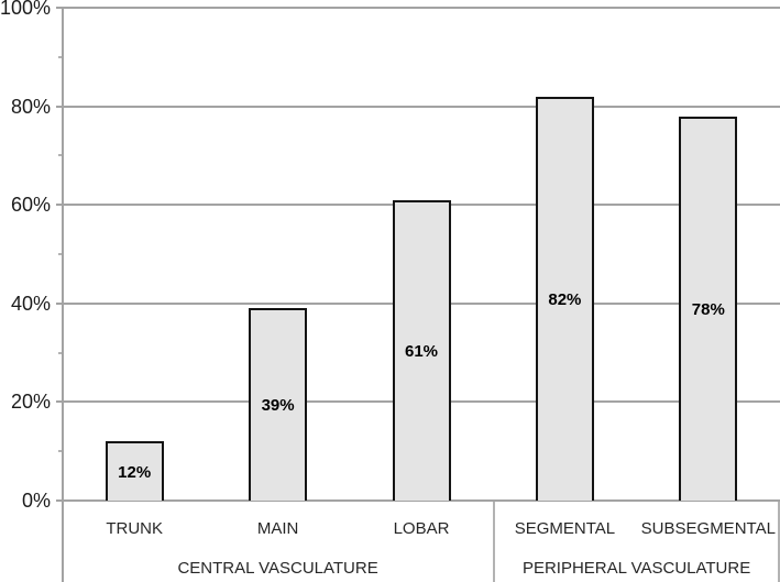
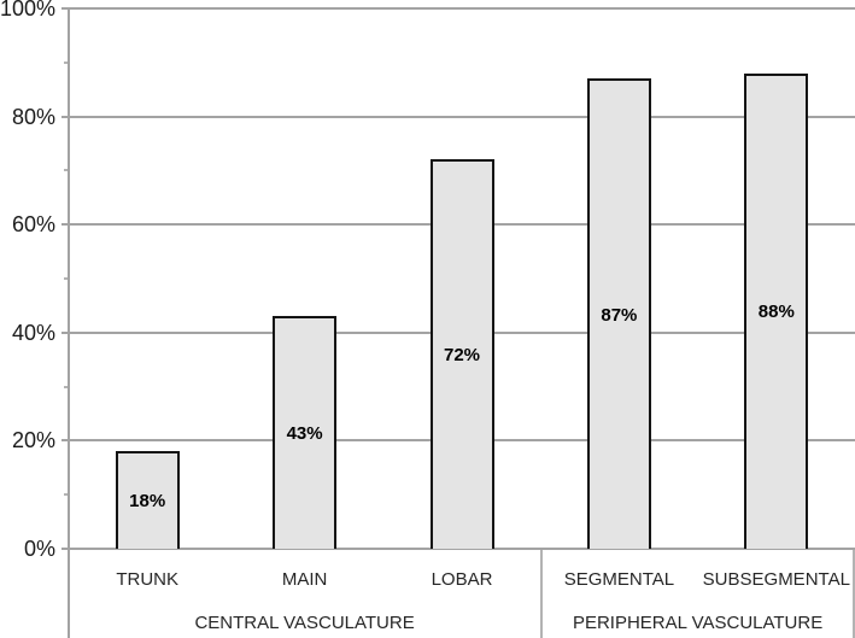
TRUNK: 12% -> 18%
MAIN: 39% -> 43%
LOBAR: 61% -> 72%
SEGMENTAL: 82% -> 87%
SUBSEGMENTAL: 78% -> 88%
